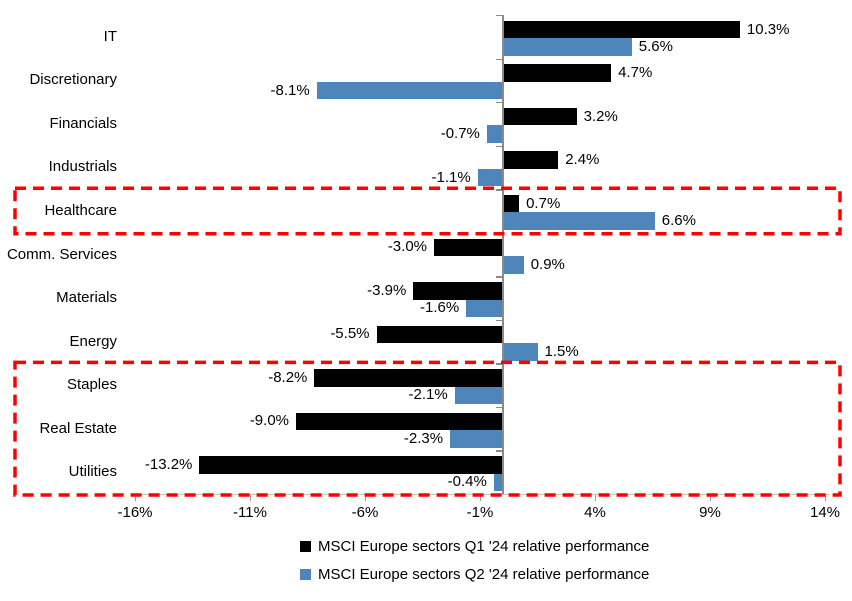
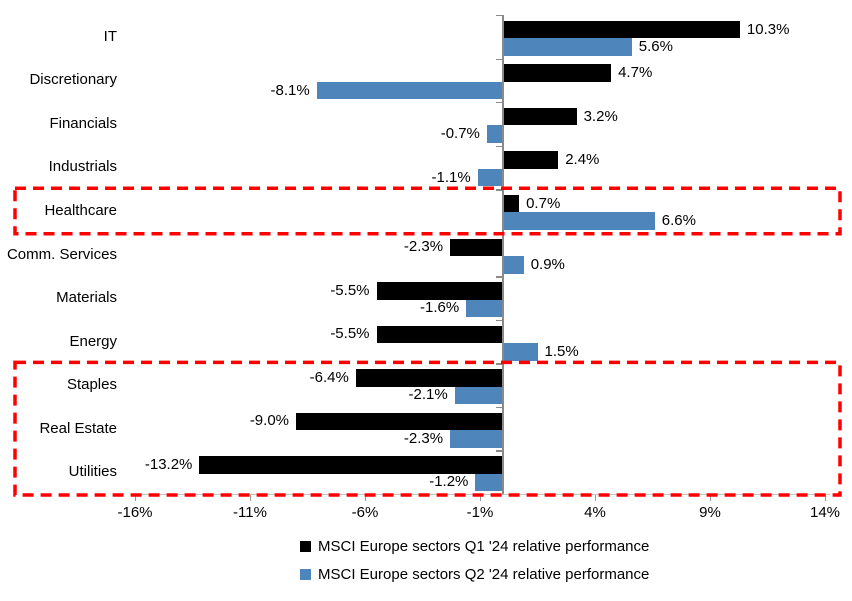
MSCI Europe sectors Q1 '24 relative performance/Comm. Services: -3.0% -> -2.3%
MSCI Europe sectors Q1 '24 relative performance/Materials: -3.9% -> -5.5%
MSCI Europe sectors Q1 '24 relative performance/Staples: -8.2% -> -6.4%
MSCI Europe sectors Q2 '24 relative performance/Utilities: -0.4% -> -1.2%
